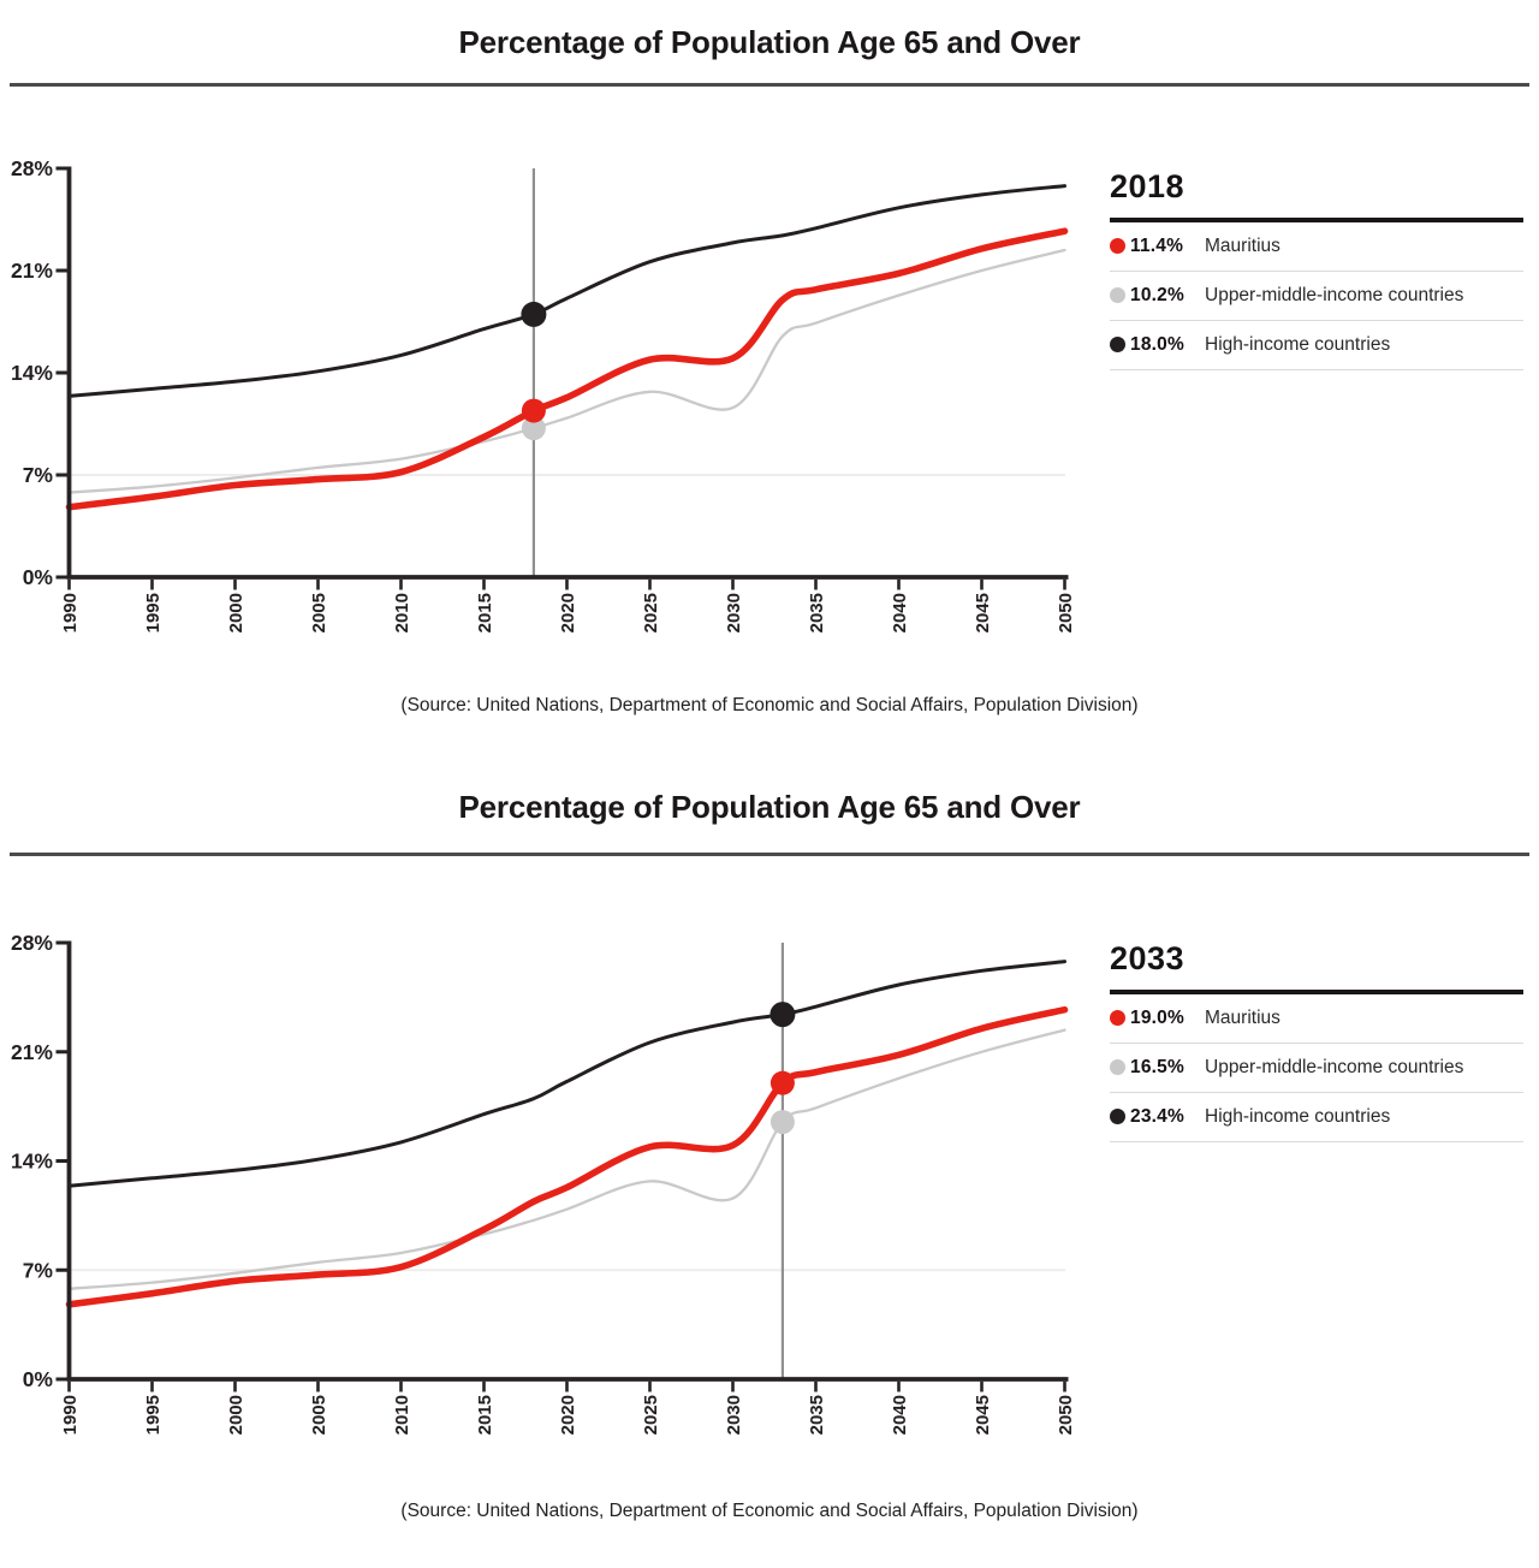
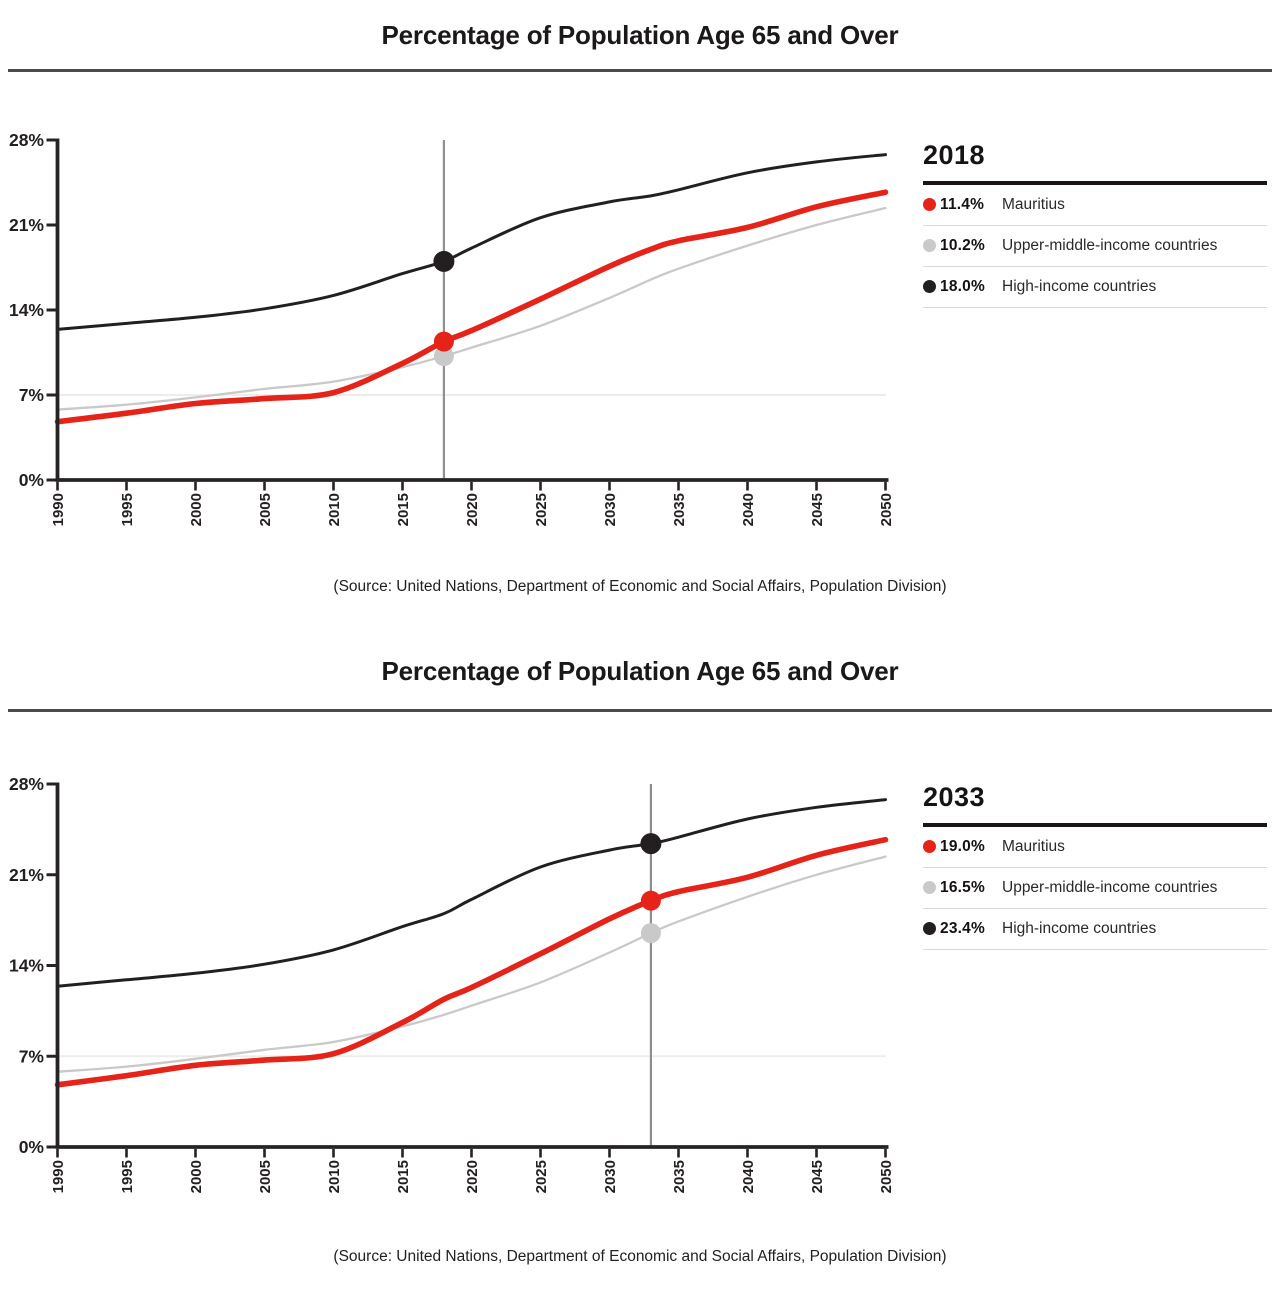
Mauritius/2030: 15.0% -> 17.6%
Upper-middle-income countries/2030: 11.6% -> 15.0%
